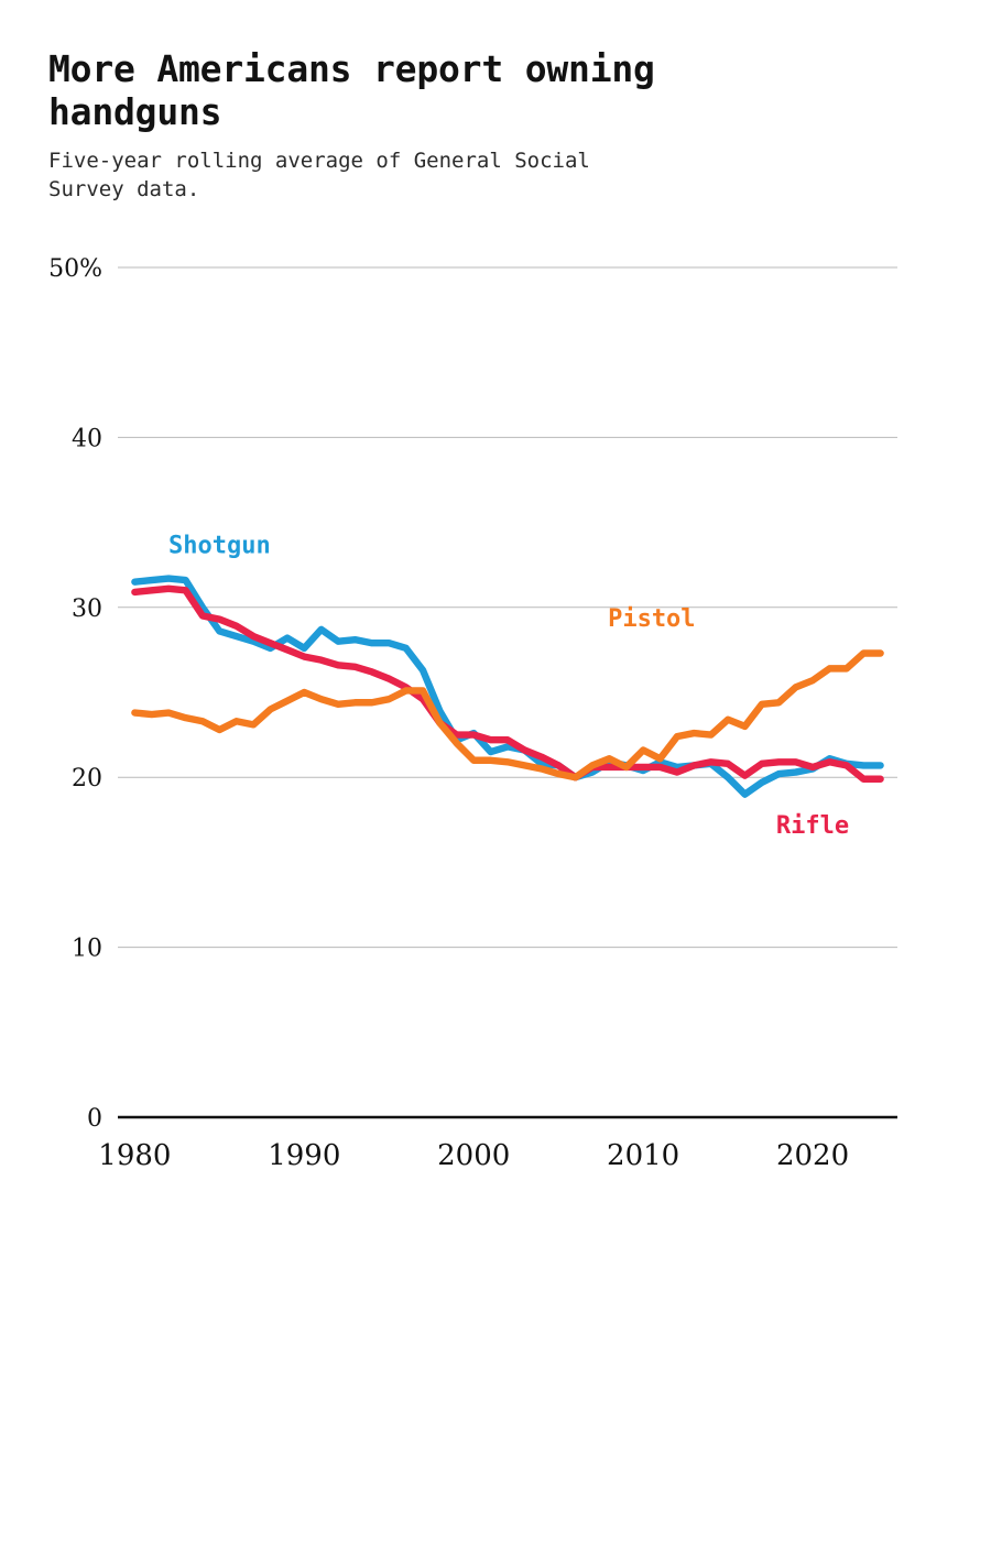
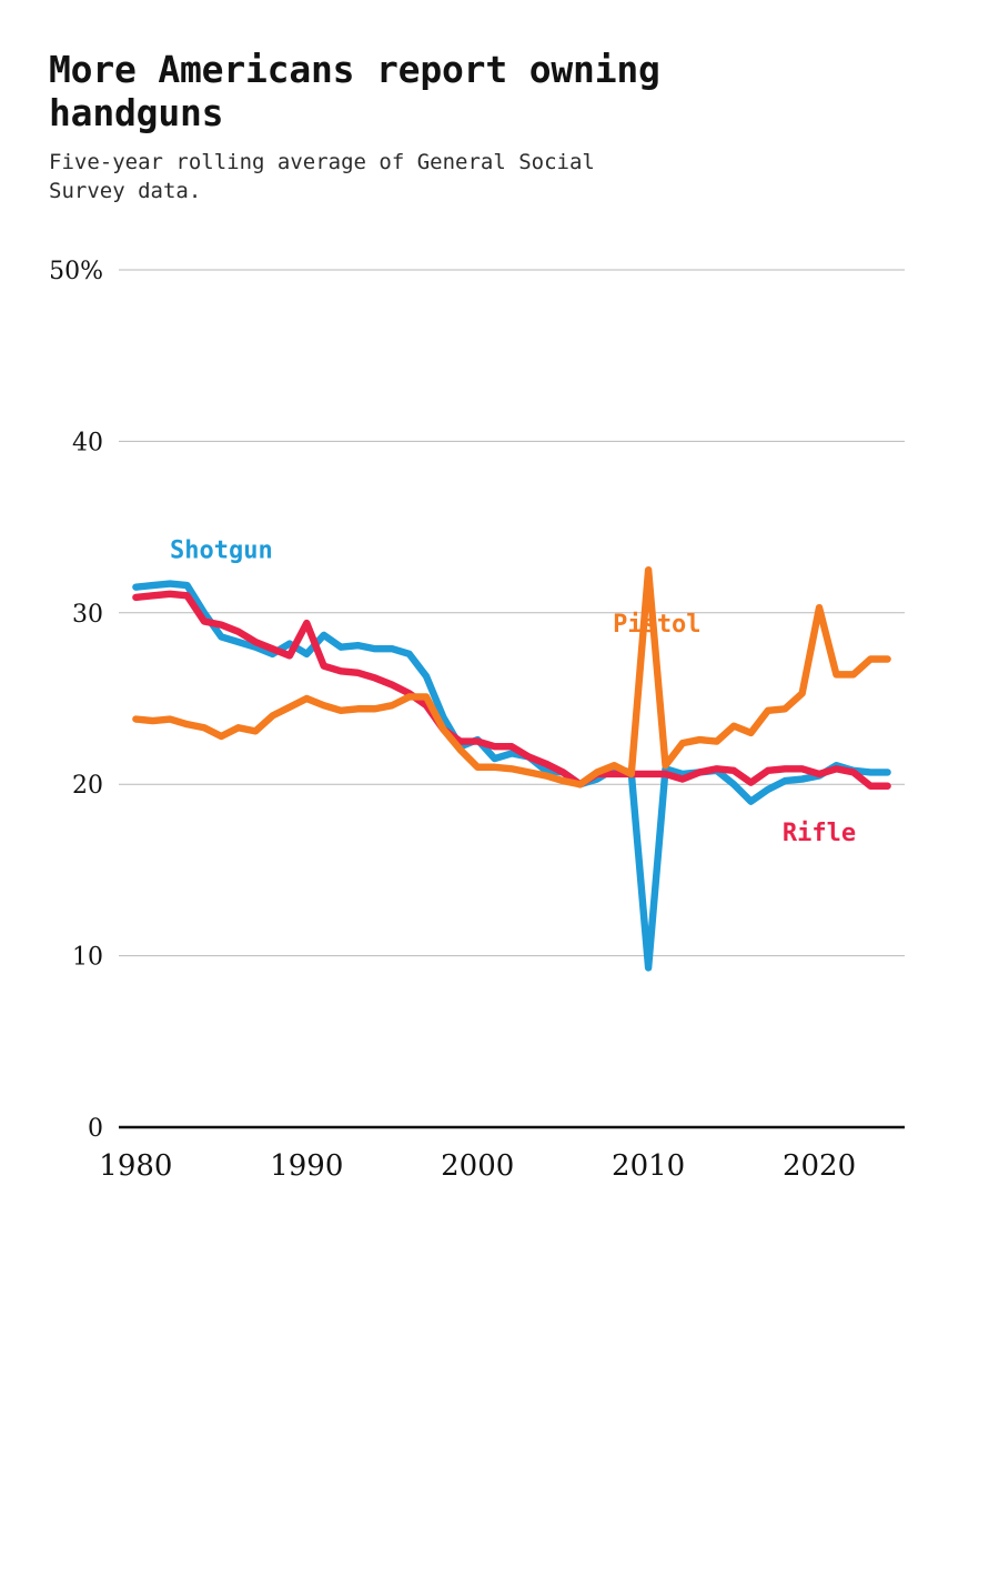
Rifle/1990: 27.1% -> 29.4%
Shotgun/2010: 20.4% -> 9.3%
Pistol/2010: 21.6% -> 32.5%
Pistol/2020: 25.7% -> 30.3%
